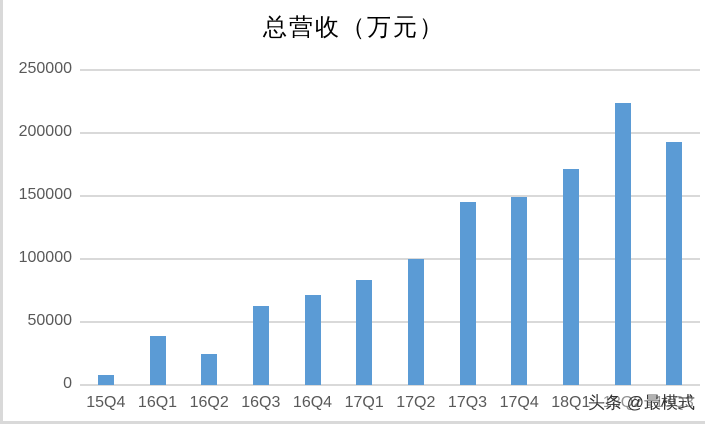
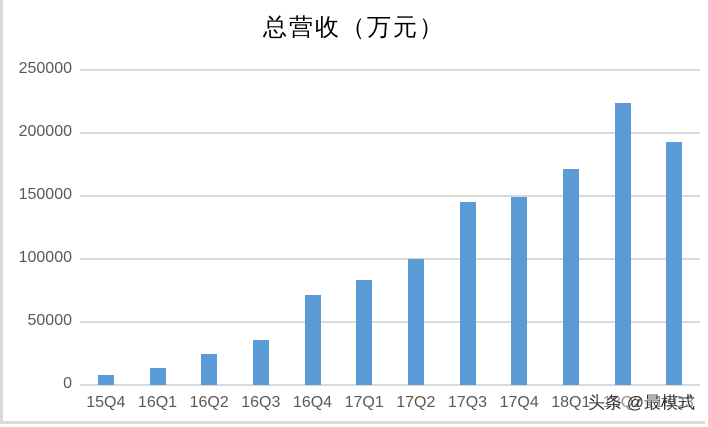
16Q1: 39000 -> 14000
16Q3: 63000 -> 36000
